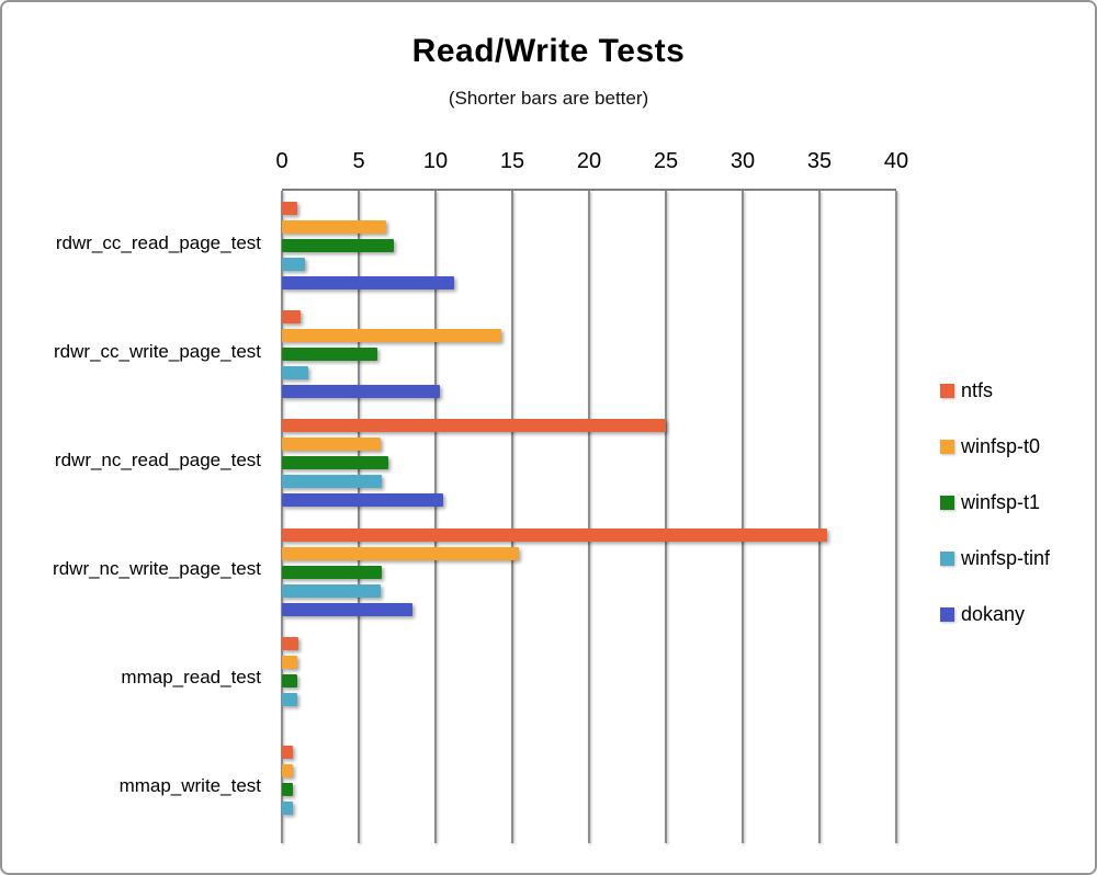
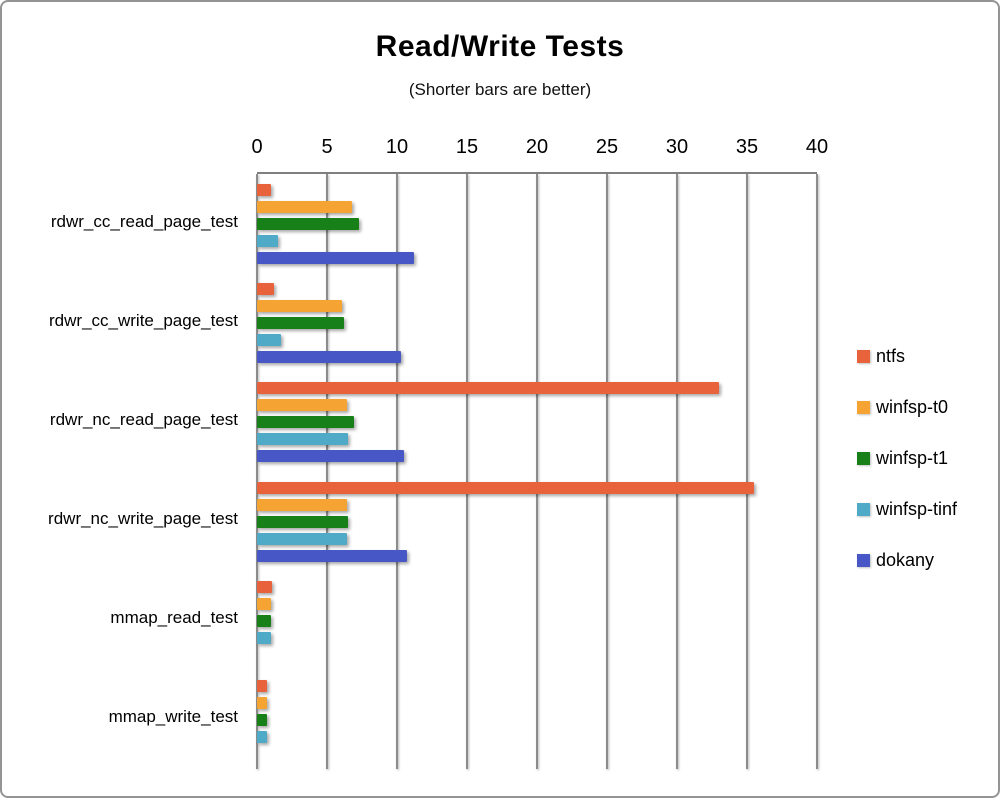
winfsp-t0/rdwr_cc_write_page_test: 14.3 -> 6.1
ntfs/rdwr_nc_read_page_test: 25.0 -> 33.0
winfsp-t0/rdwr_nc_write_page_test: 15.4 -> 6.4
dokany/rdwr_nc_write_page_test: 8.5 -> 10.7
